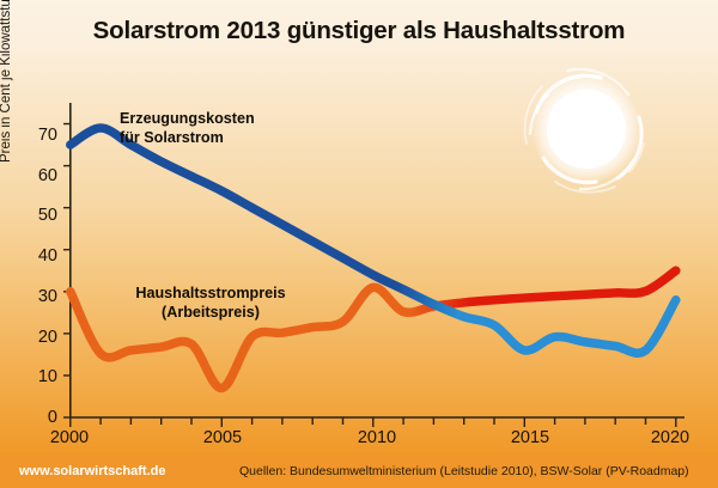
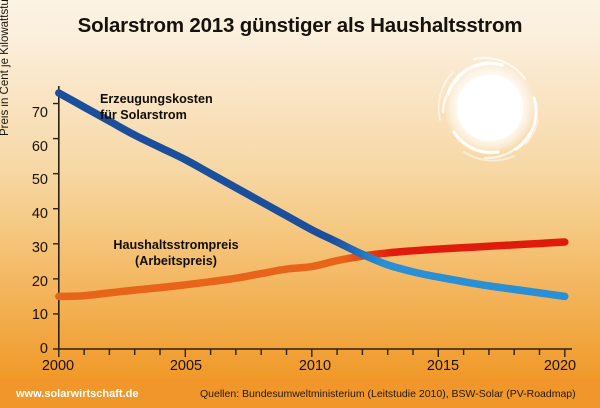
Erzeugungskosten für Solarstrom/2000: 65 -> 73
Haushaltsstrompreis (Arbeitspreis)/2000: 30 -> 15
Haushaltsstrompreis (Arbeitspreis)/2005: 7 -> 18
Haushaltsstrompreis (Arbeitspreis)/2010: 31 -> 24
Erzeugungskosten für Solarstrom/2015: 16 -> 20
Erzeugungskosten für Solarstrom/2020: 28 -> 15
Haushaltsstrompreis (Arbeitspreis)/2020: 35 -> 30
